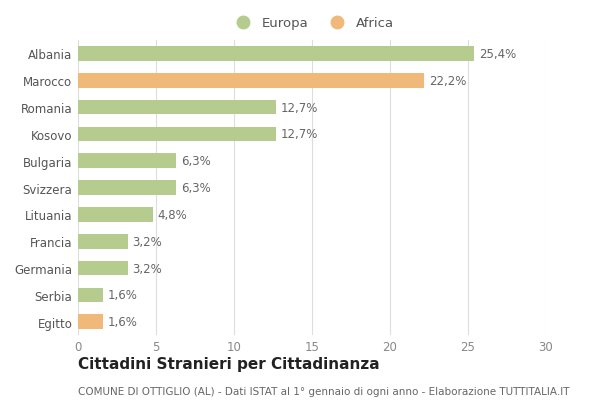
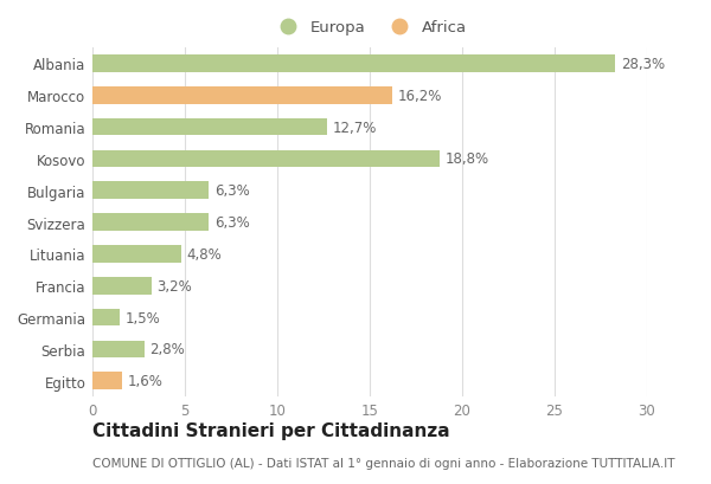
Albania: 25,4% -> 28,3%
Marocco: 22,2% -> 16,2%
Kosovo: 12,7% -> 18,8%
Germania: 3,2% -> 1,5%
Serbia: 1,6% -> 2,8%
